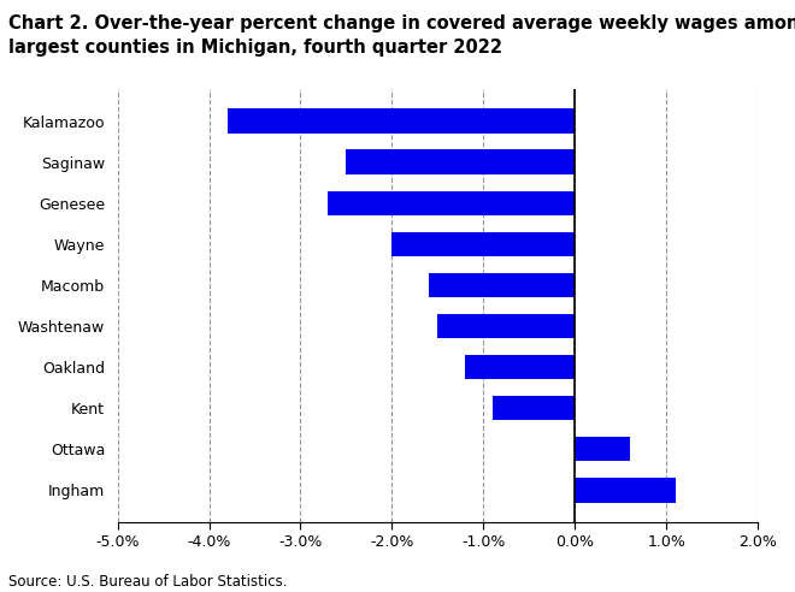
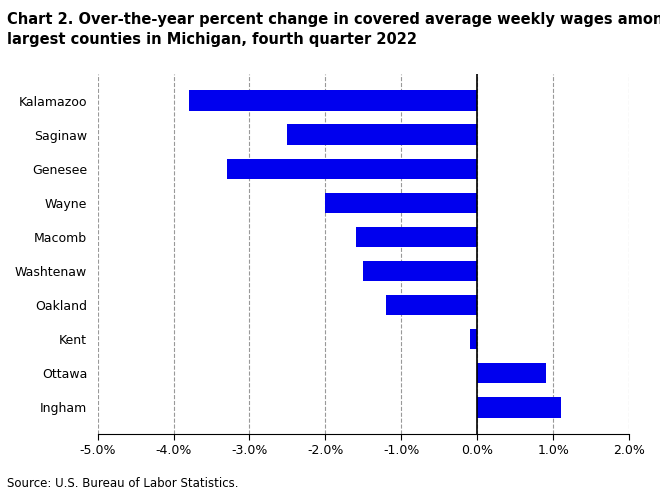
Genesee: -2.7% -> -3.3%
Kent: -0.9% -> -0.1%
Ottawa: 0.6% -> 0.9%
